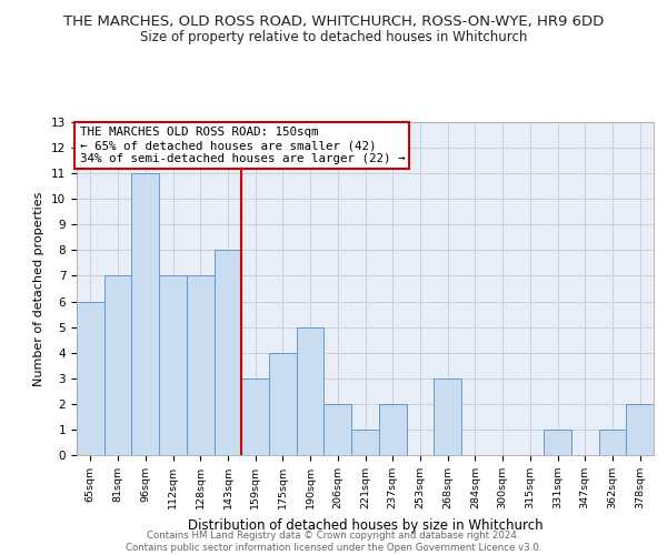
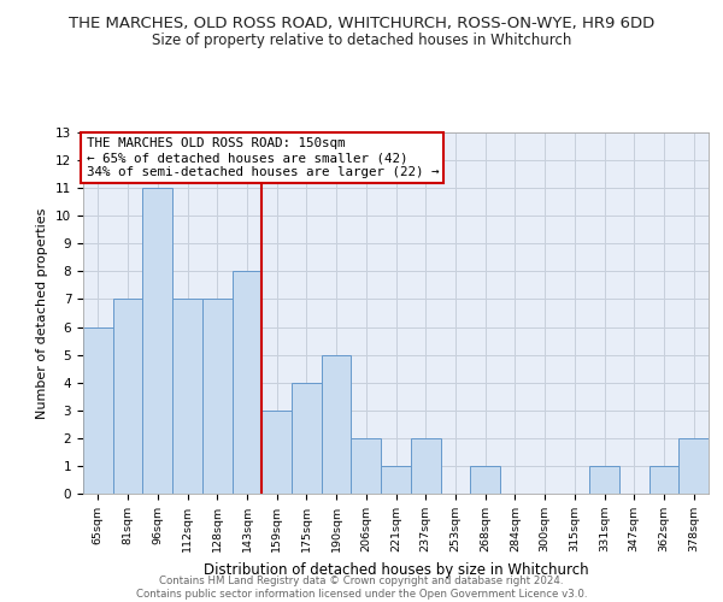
268sqm: 3 -> 1
